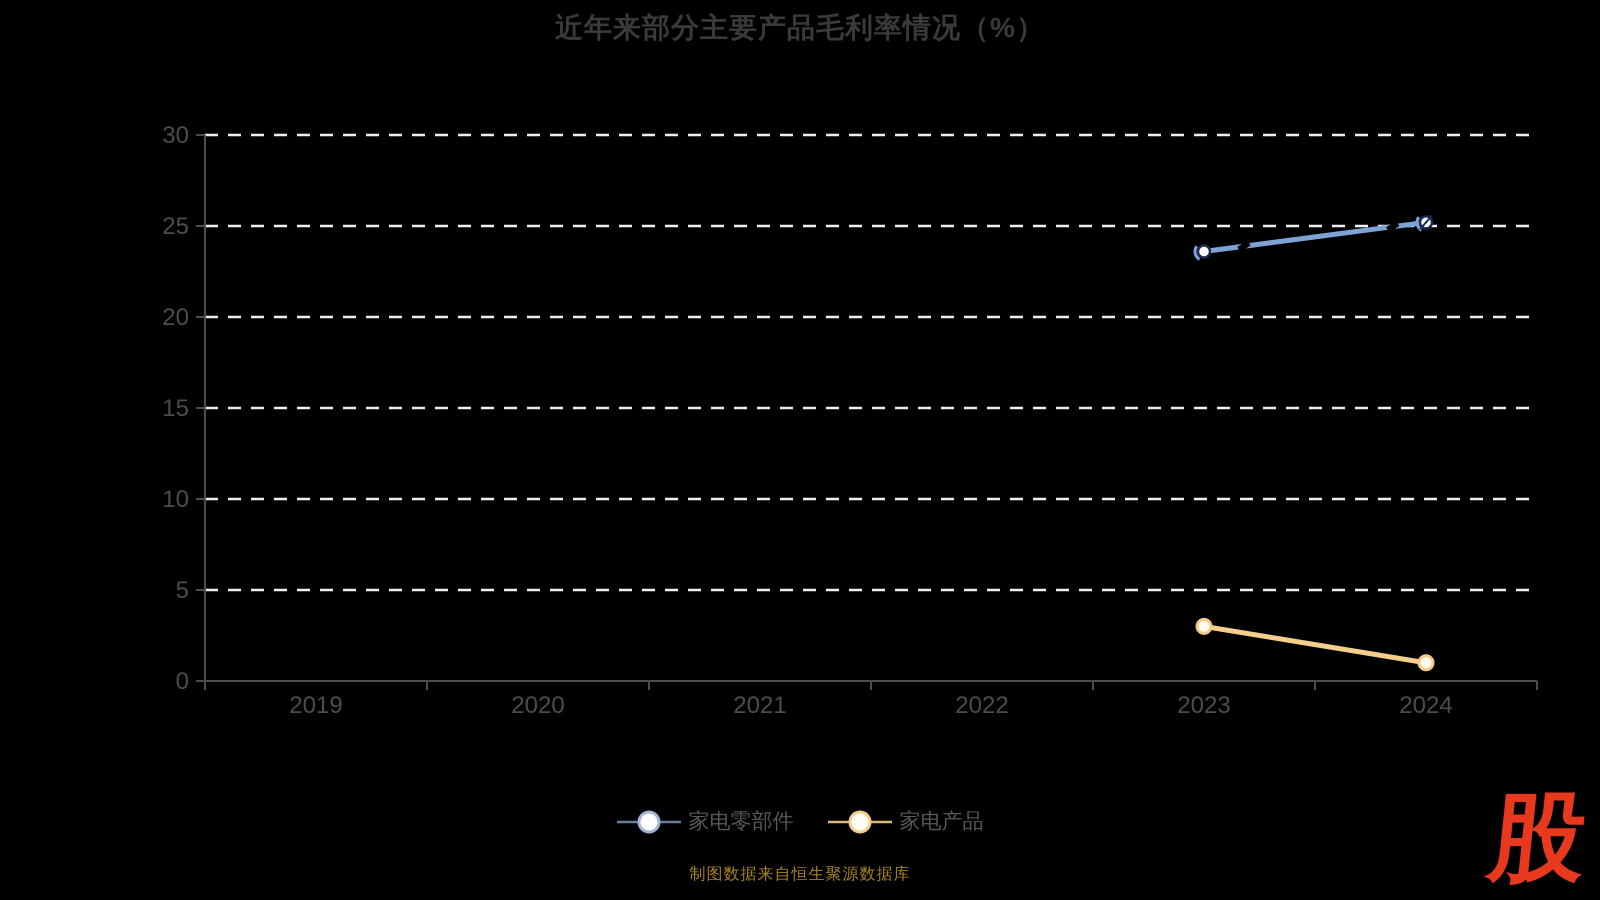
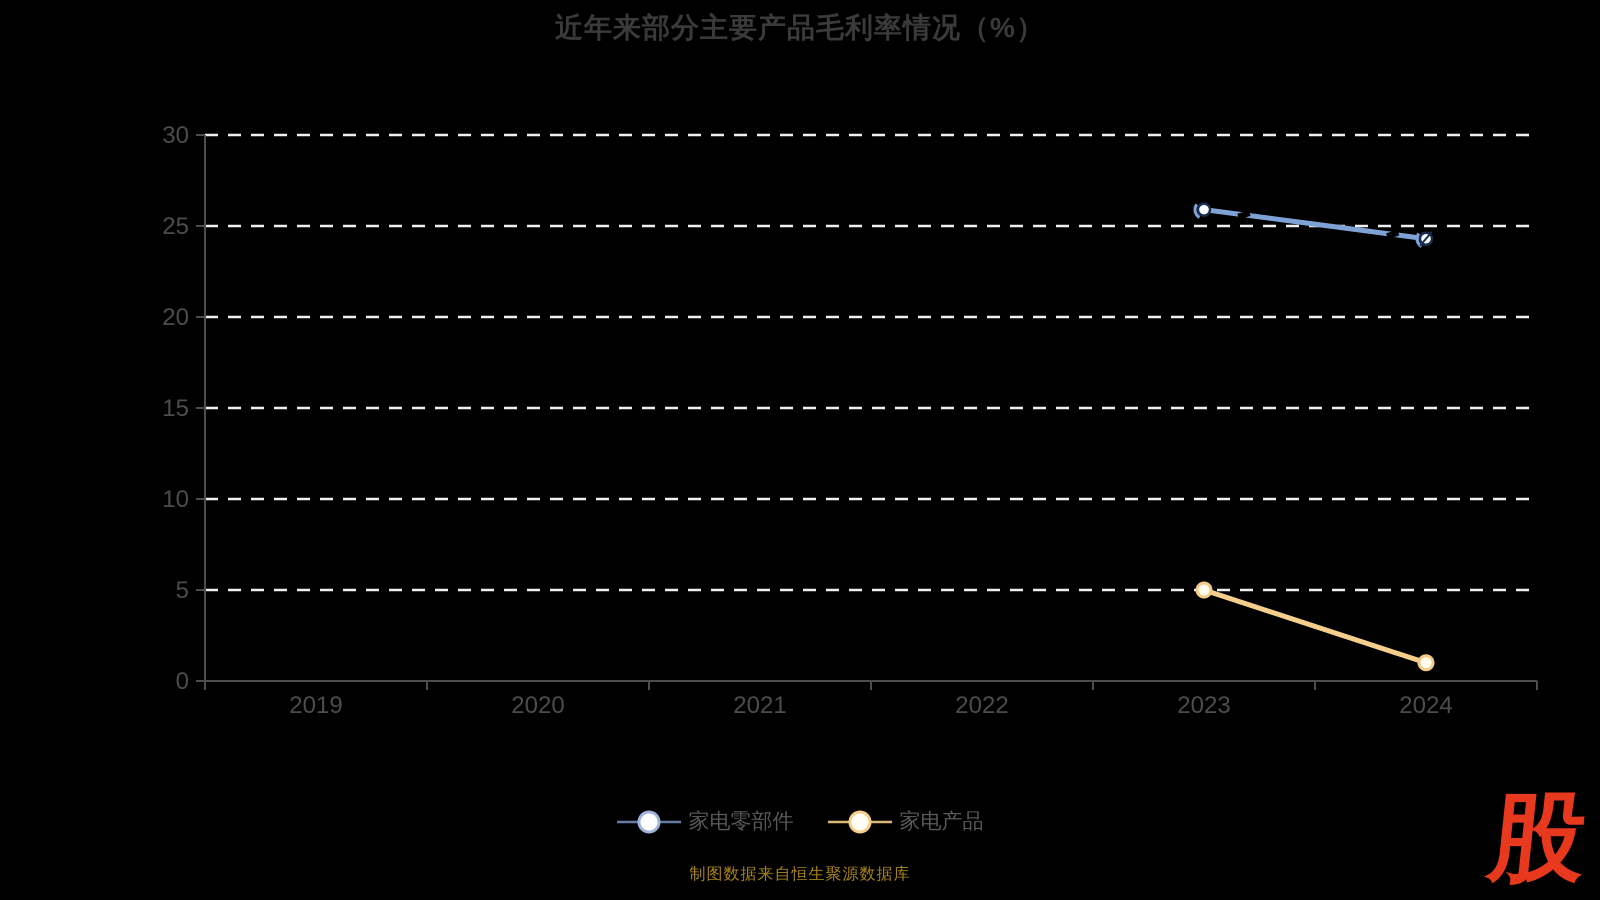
家电零部件/2023: 23.6 -> 25.9
家电产品/2023: 3 -> 5
家电零部件/2024: 25.2 -> 24.3
